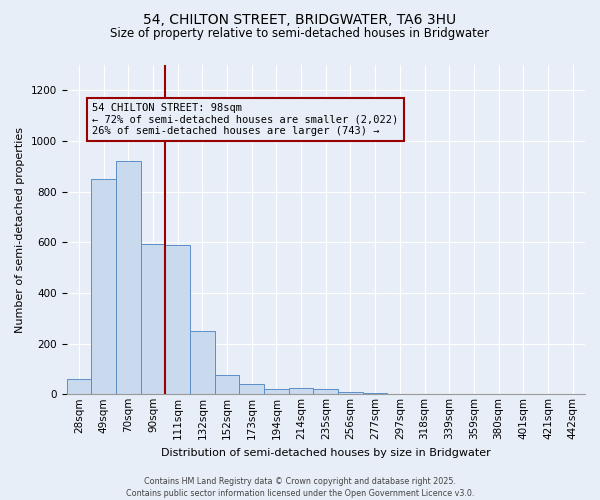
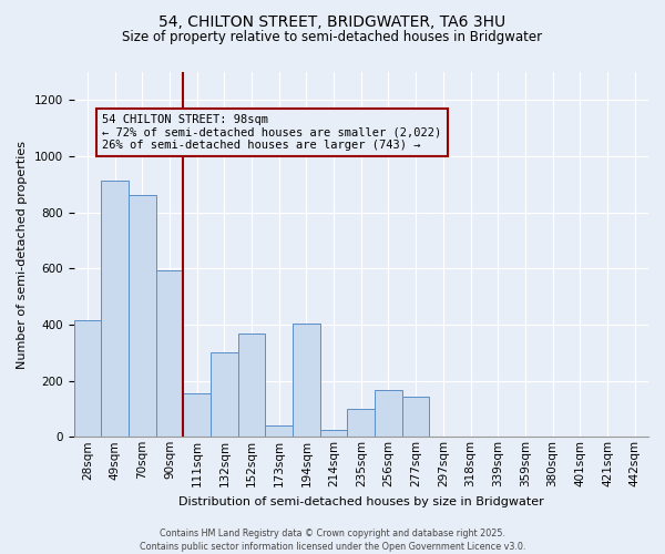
28sqm: 60 -> 415
49sqm: 850 -> 915
70sqm: 920 -> 860
111sqm: 590 -> 155
132sqm: 250 -> 300
152sqm: 75 -> 370
194sqm: 20 -> 405
235sqm: 20 -> 100
256sqm: 10 -> 165
277sqm: 5 -> 145
